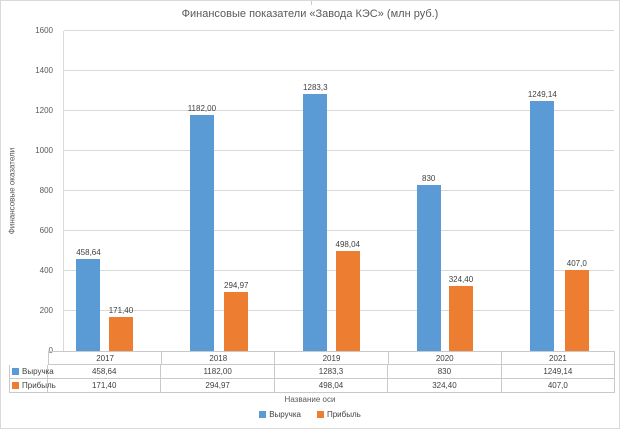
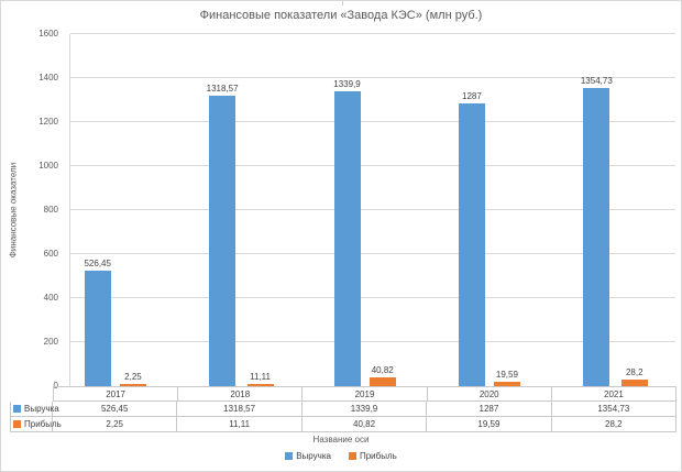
Выручка/2017: 458,64 -> 526,45
Прибыль/2017: 171,40 -> 2,25
Выручка/2018: 1182,00 -> 1318,57
Прибыль/2018: 294,97 -> 11,11
Выручка/2019: 1283,3 -> 1339,9
Прибыль/2019: 498,04 -> 40,82
Выручка/2020: 830 -> 1287
Прибыль/2020: 324,40 -> 19,59
Выручка/2021: 1249,14 -> 1354,73
Прибыль/2021: 407,0 -> 28,2
